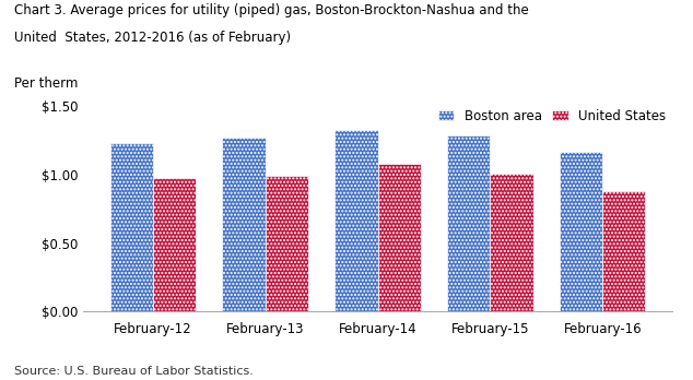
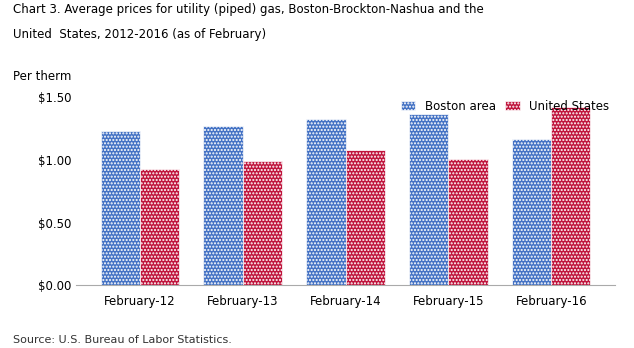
United States/February-12: $0.98 -> $0.93
Boston area/February-15: $1.29 -> $1.37
United States/February-16: $0.88 -> $1.42
